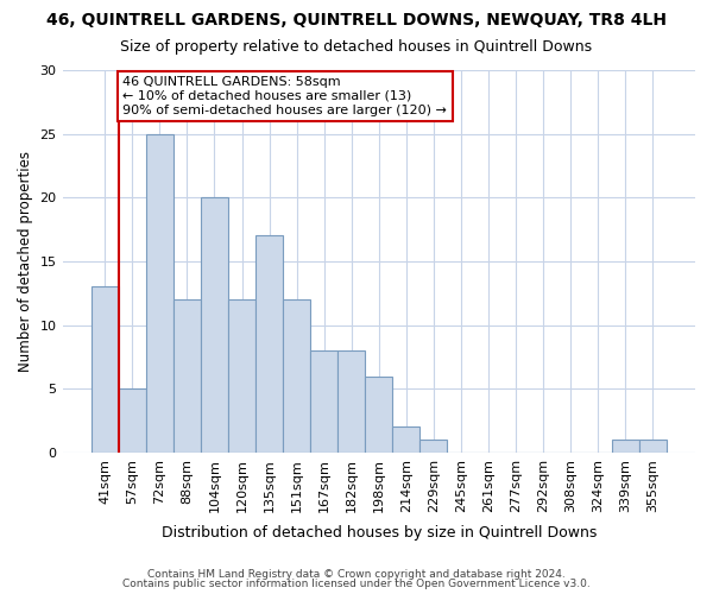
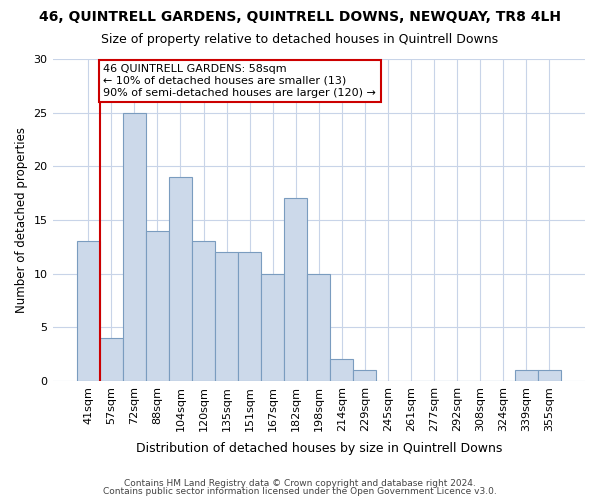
57sqm: 5 -> 4
88sqm: 12 -> 14
104sqm: 20 -> 19
120sqm: 12 -> 13
135sqm: 17 -> 12
167sqm: 8 -> 10
182sqm: 8 -> 17
198sqm: 6 -> 10
